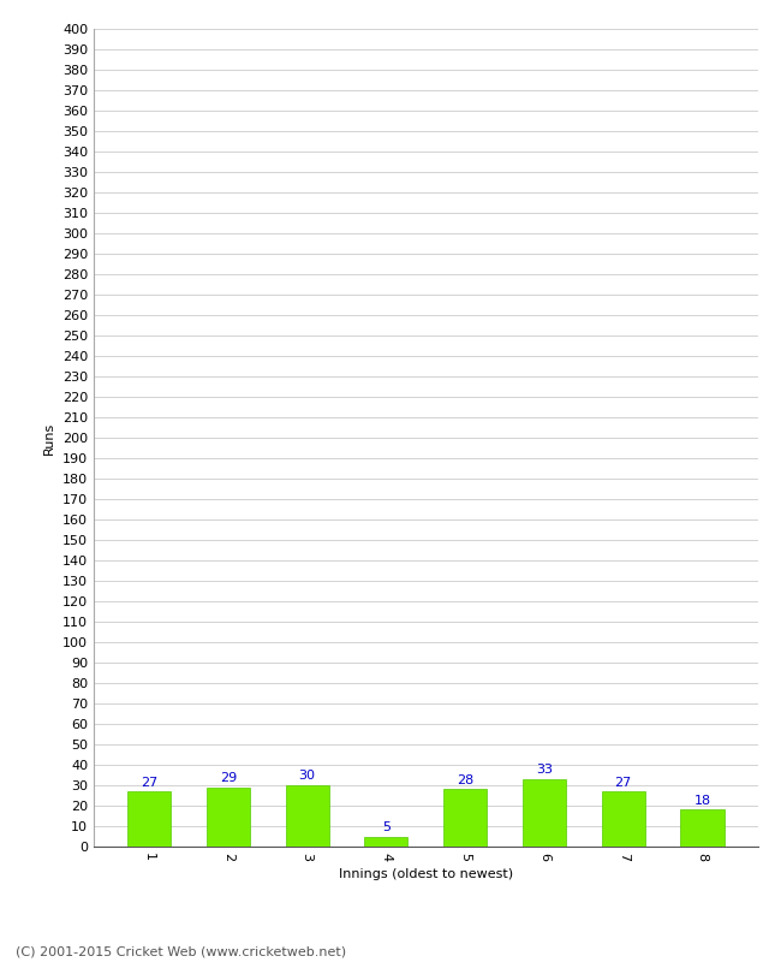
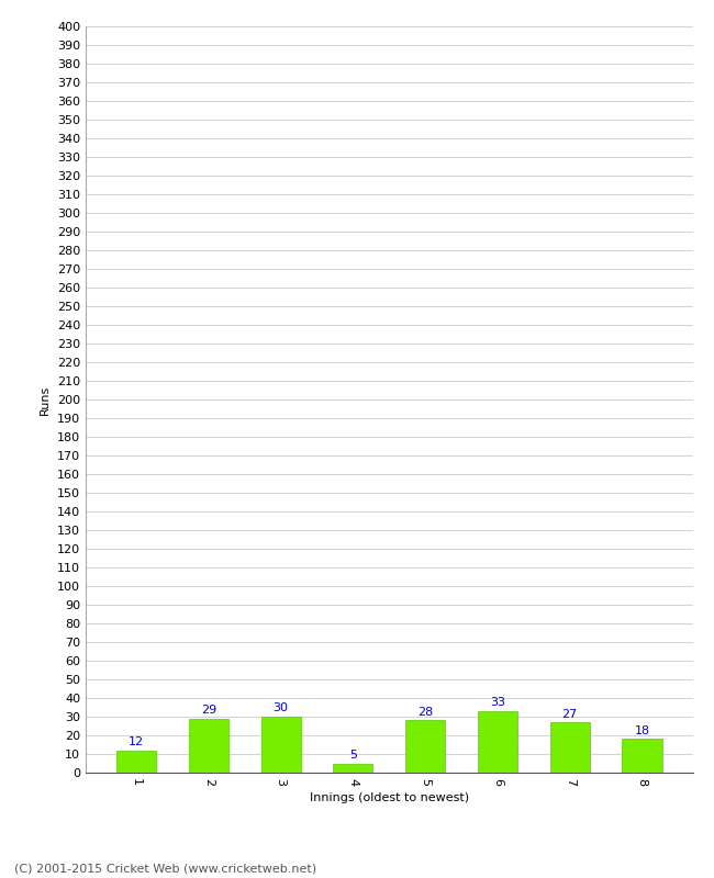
1: 27 -> 12
